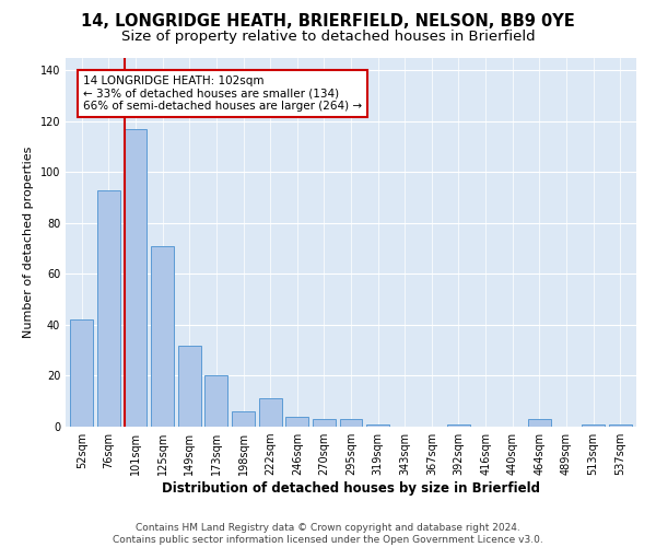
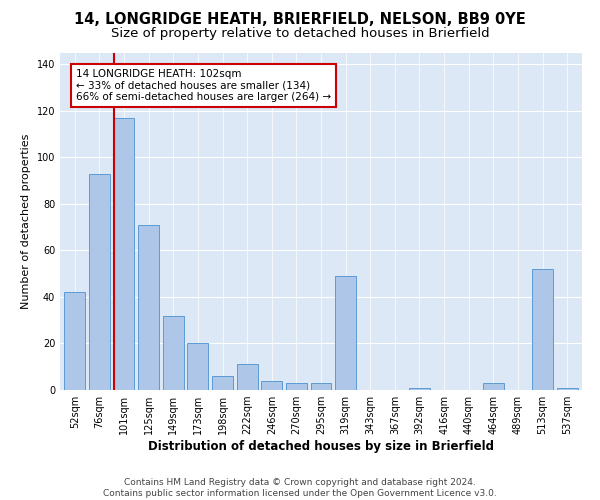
319sqm: 1 -> 49
513sqm: 1 -> 52
